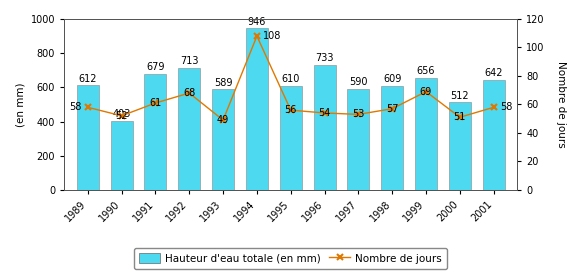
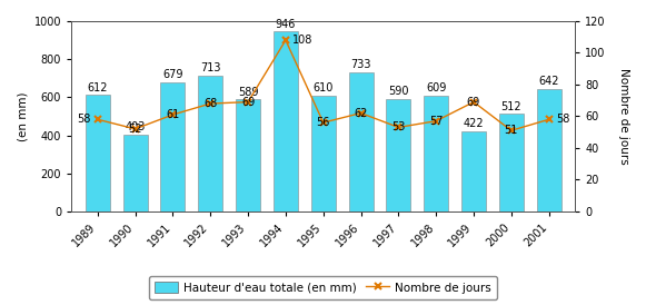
Nombre de jours/1993: 49 -> 69
Nombre de jours/1996: 54 -> 62
Hauteur d'eau totale (en mm)/1999: 656 -> 422
